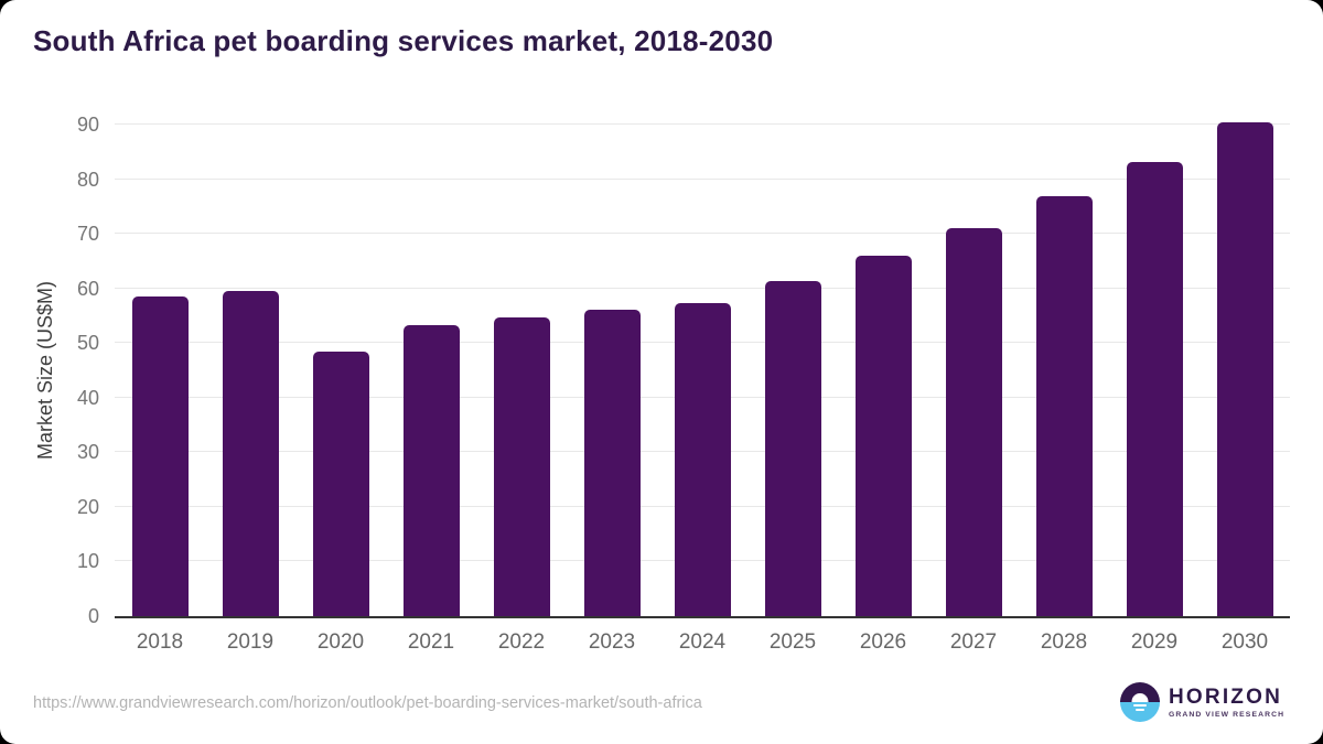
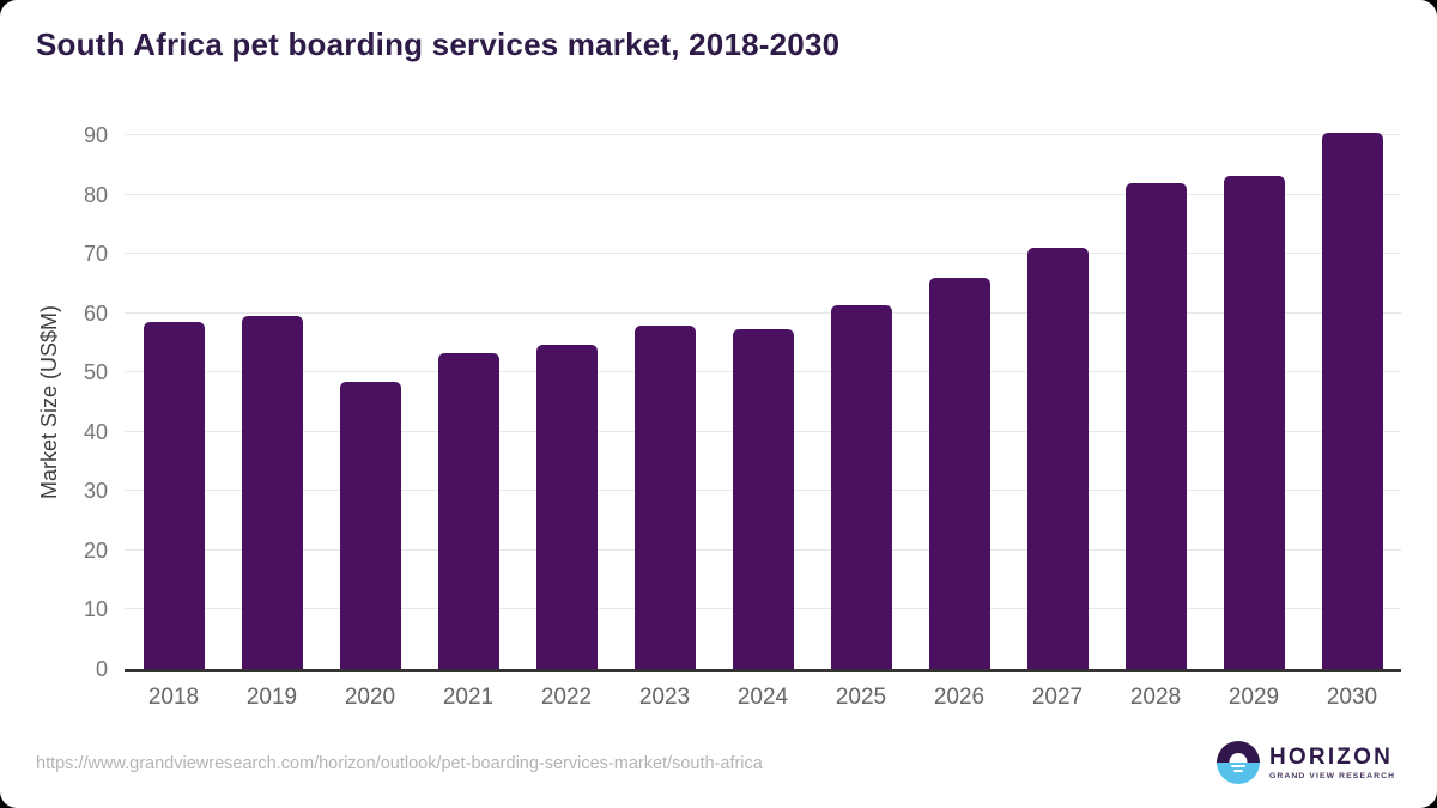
2023: 56 -> 58
2028: 77 -> 82
